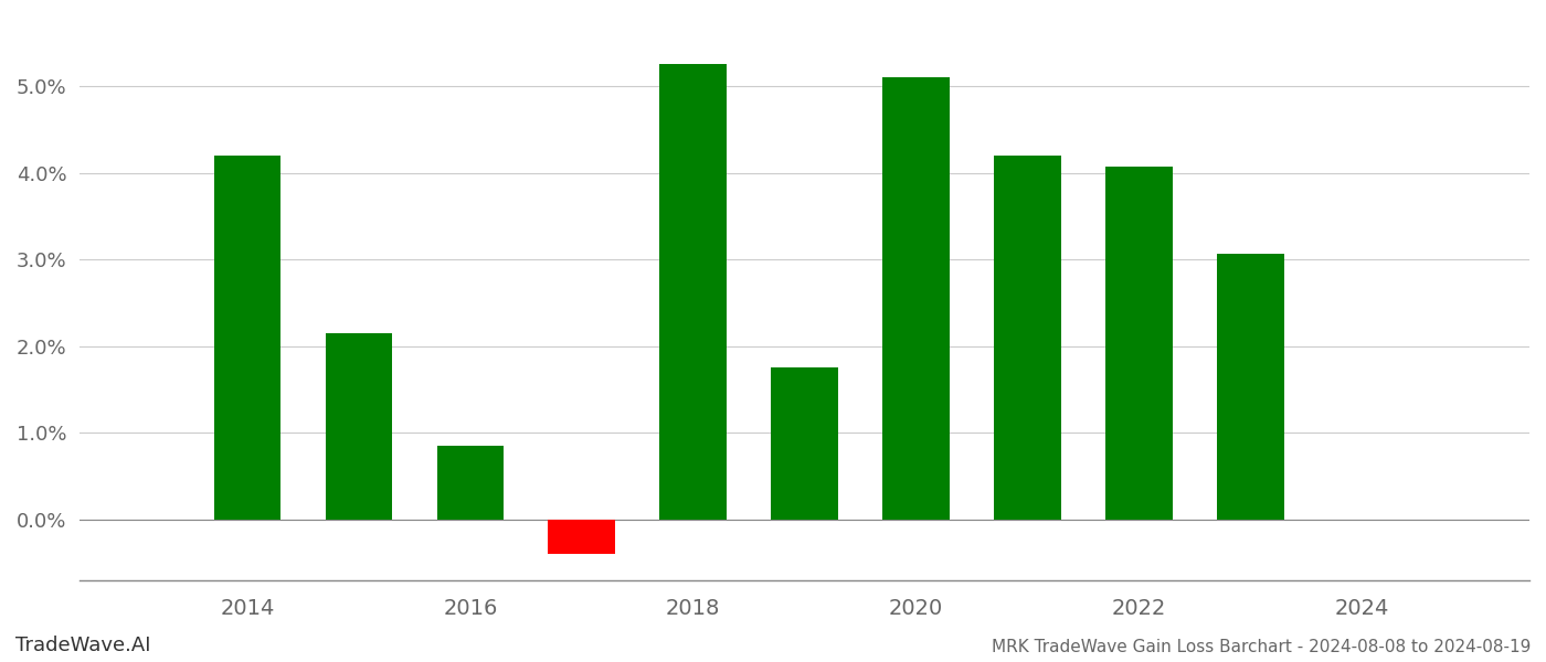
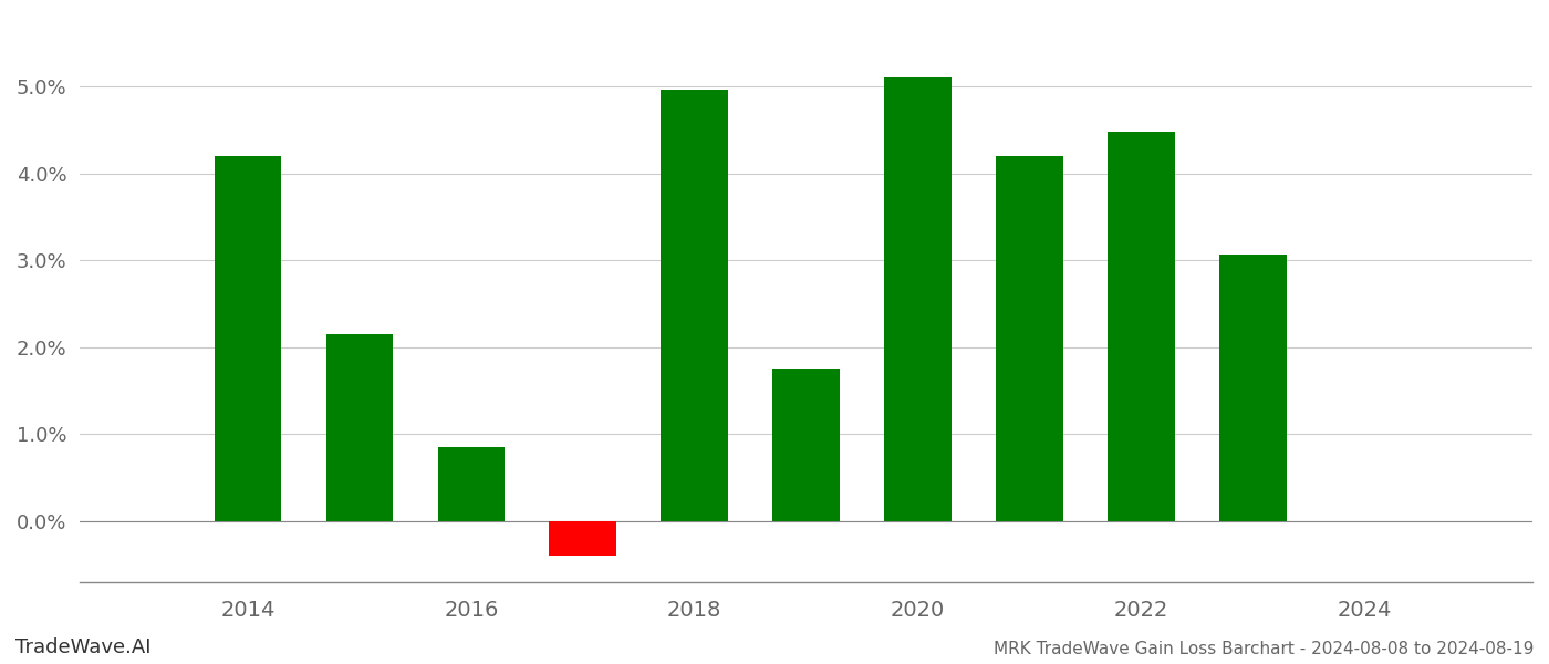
2018: 5.25% -> 4.96%
2022: 4.07% -> 4.48%
